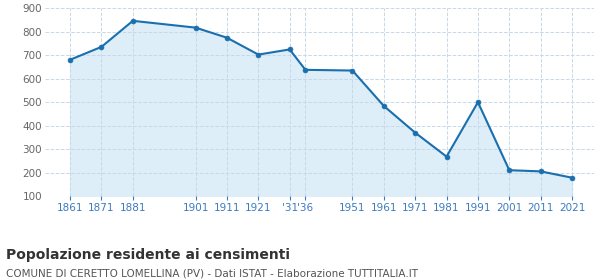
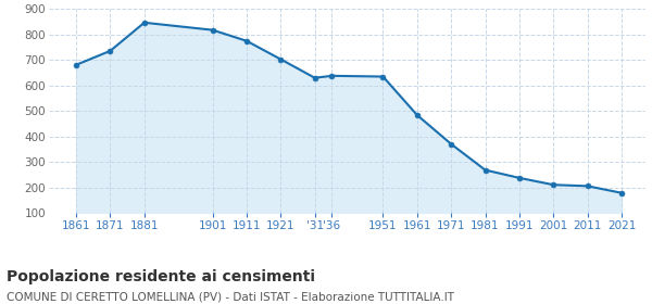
'31: 725 -> 630
1991: 500 -> 237
